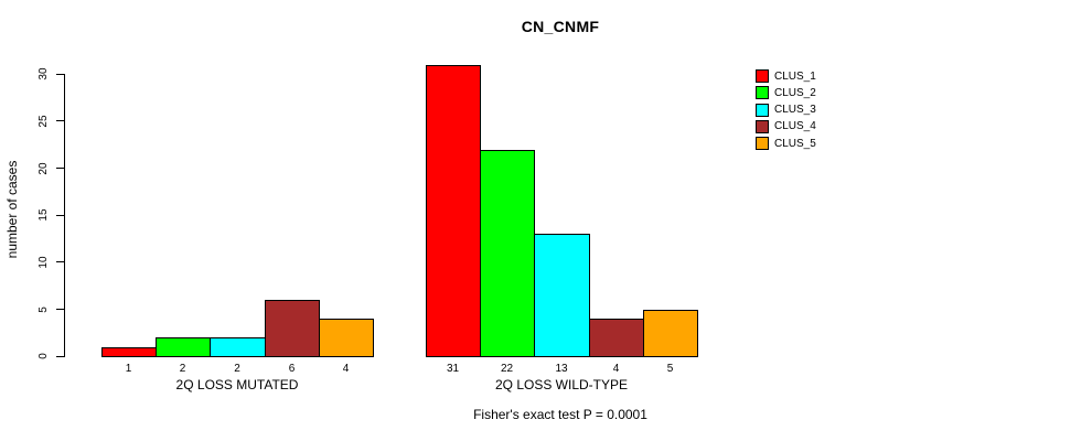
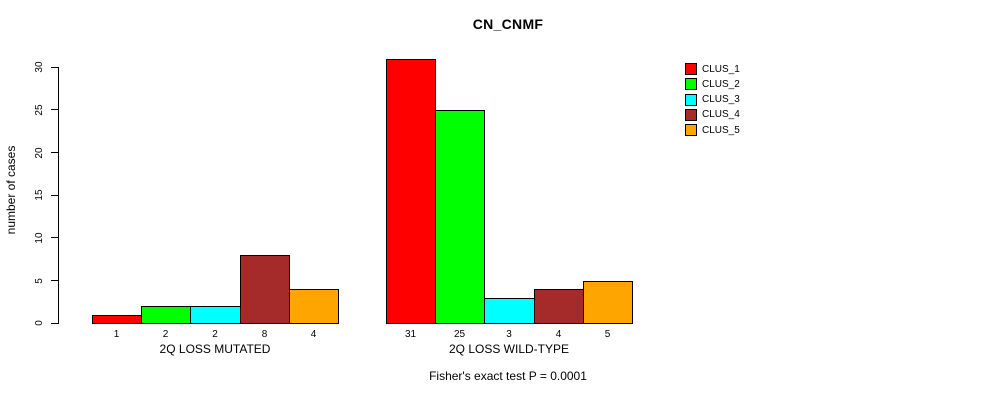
CLUS_4/2Q LOSS MUTATED: 6 -> 8
CLUS_2/2Q LOSS WILD-TYPE: 22 -> 25
CLUS_3/2Q LOSS WILD-TYPE: 13 -> 3
